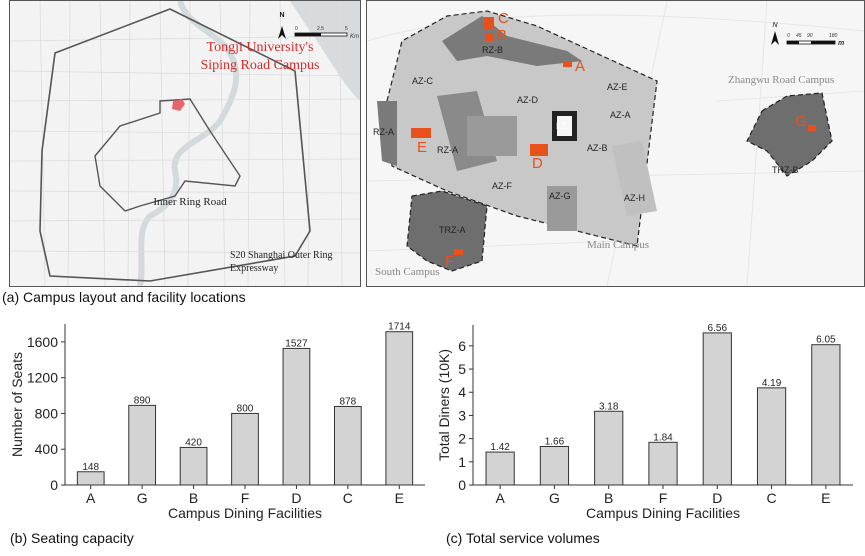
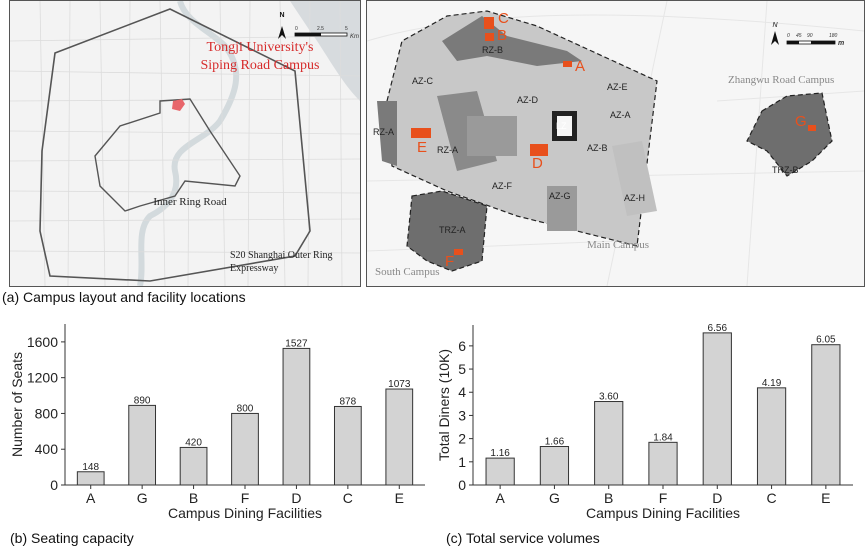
Seating capacity/E: 1714 -> 1073
Total service volumes/A: 1.42 -> 1.16
Total service volumes/B: 3.18 -> 3.60
